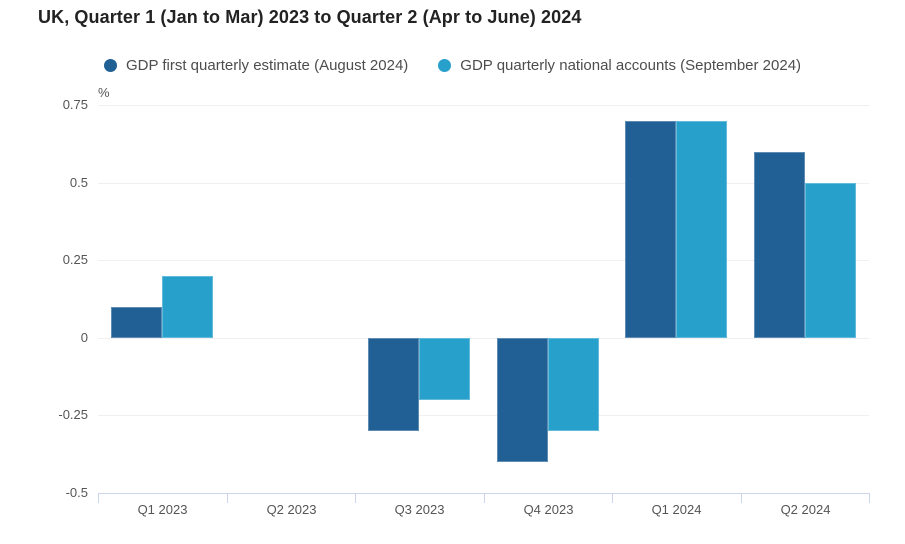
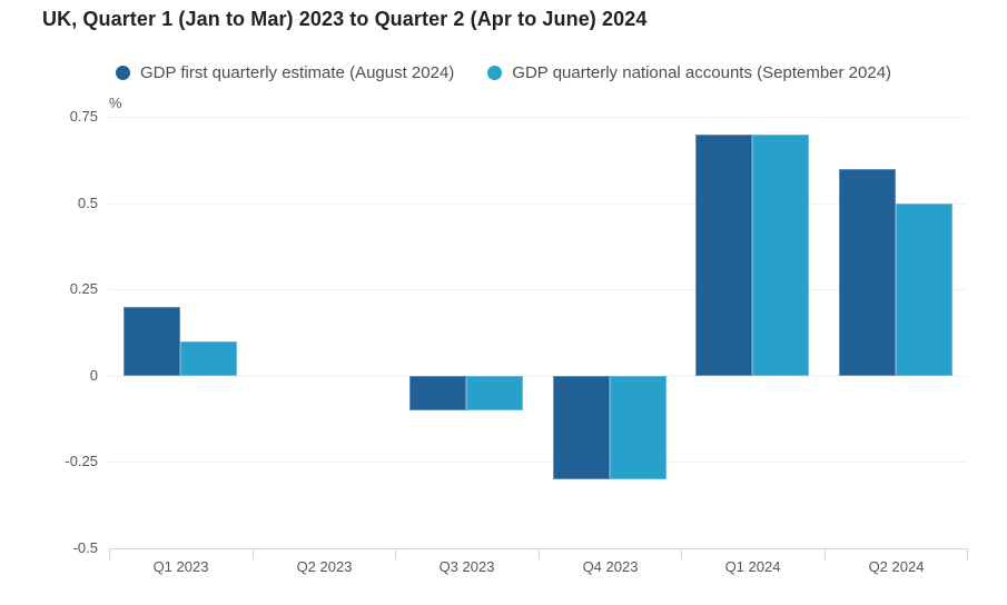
GDP first quarterly estimate (August 2024)/Q1 2023: 0.1 -> 0.2
GDP quarterly national accounts (September 2024)/Q1 2023: 0.2 -> 0.1
GDP first quarterly estimate (August 2024)/Q3 2023: -0.3 -> -0.1
GDP quarterly national accounts (September 2024)/Q3 2023: -0.2 -> -0.1
GDP first quarterly estimate (August 2024)/Q4 2023: -0.4 -> -0.3
